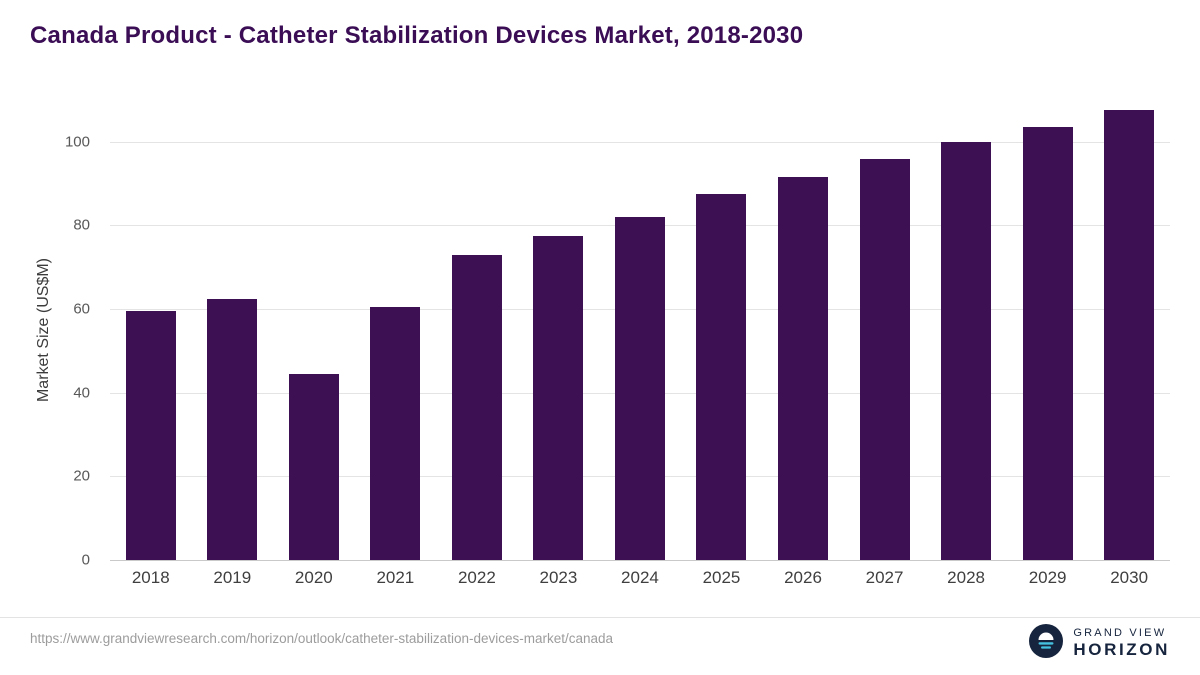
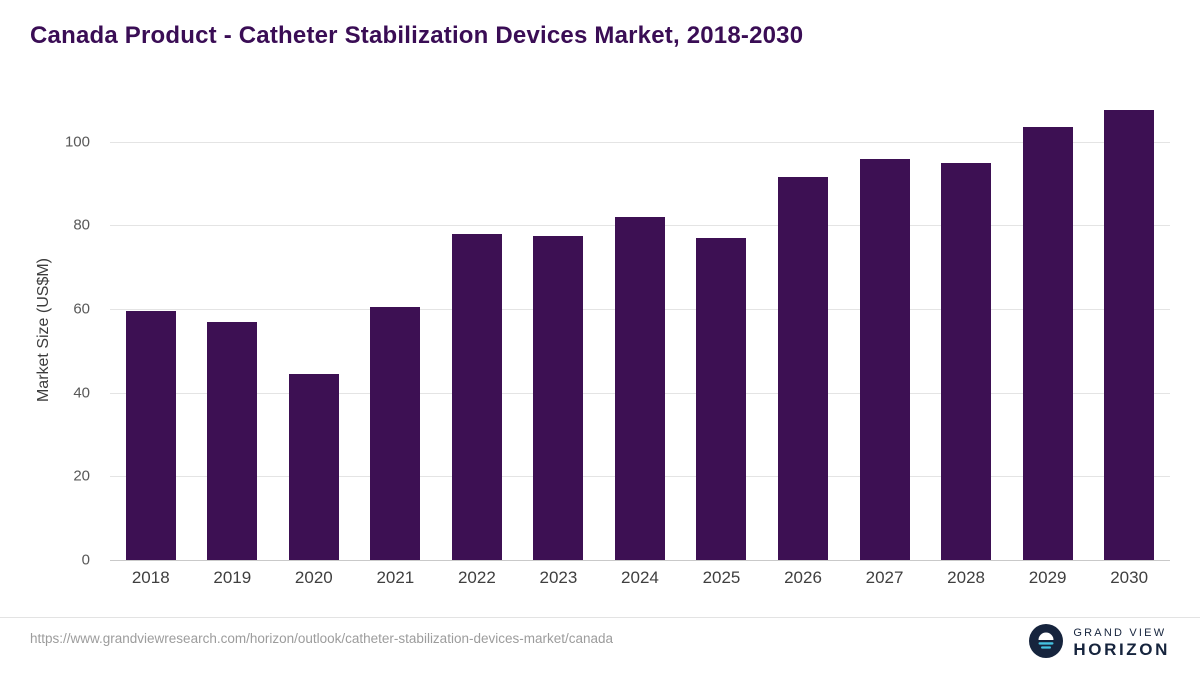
2019: 62 -> 57
2022: 73 -> 78
2025: 88 -> 77
2028: 100 -> 95
